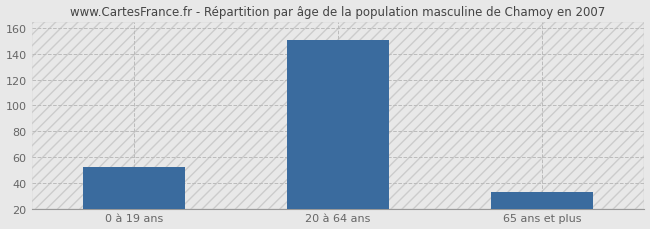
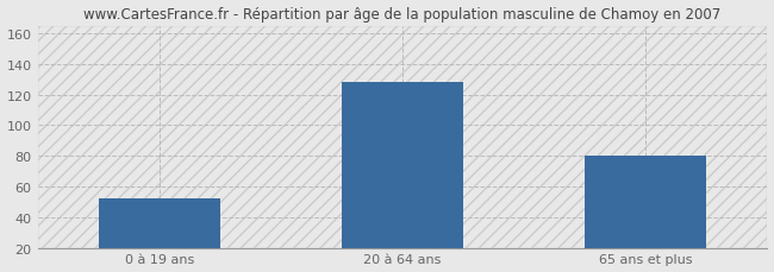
20 à 64 ans: 151 -> 128
65 ans et plus: 33 -> 80
